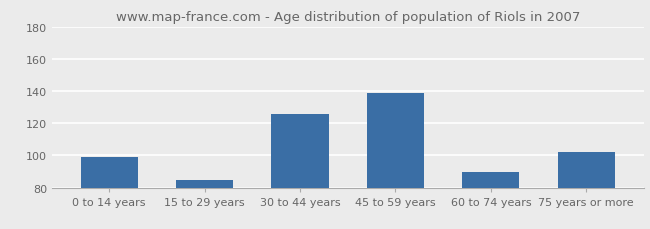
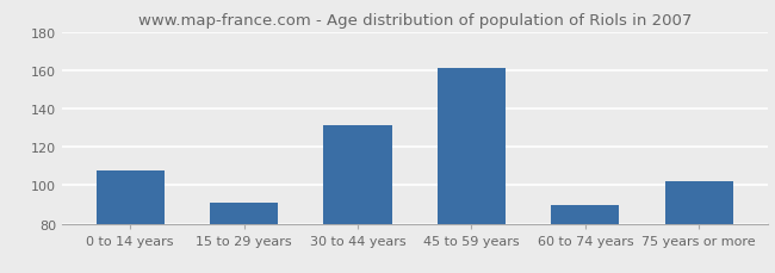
0 to 14 years: 99 -> 108
15 to 29 years: 85 -> 91
30 to 44 years: 126 -> 131
45 to 59 years: 139 -> 161
